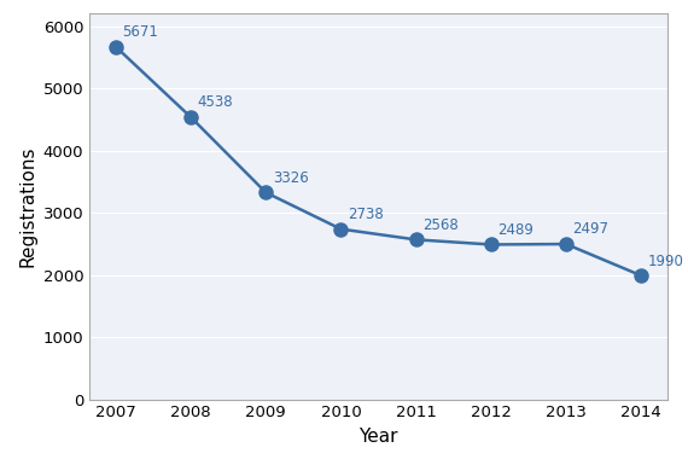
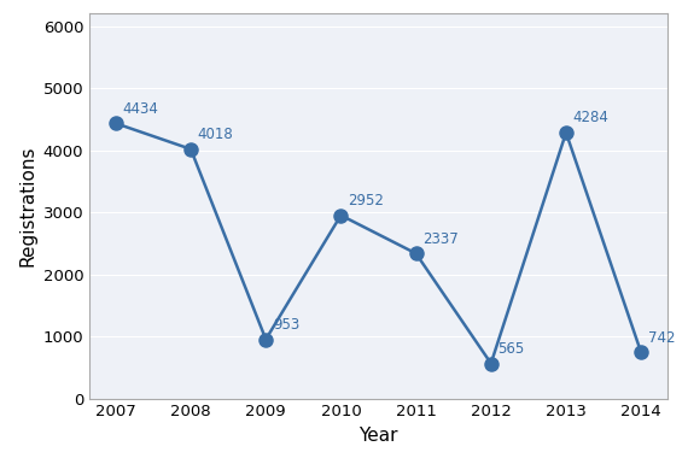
2007: 5671 -> 4434
2008: 4538 -> 4018
2009: 3326 -> 953
2010: 2738 -> 2952
2011: 2568 -> 2337
2012: 2489 -> 565
2013: 2497 -> 4284
2014: 1990 -> 742
